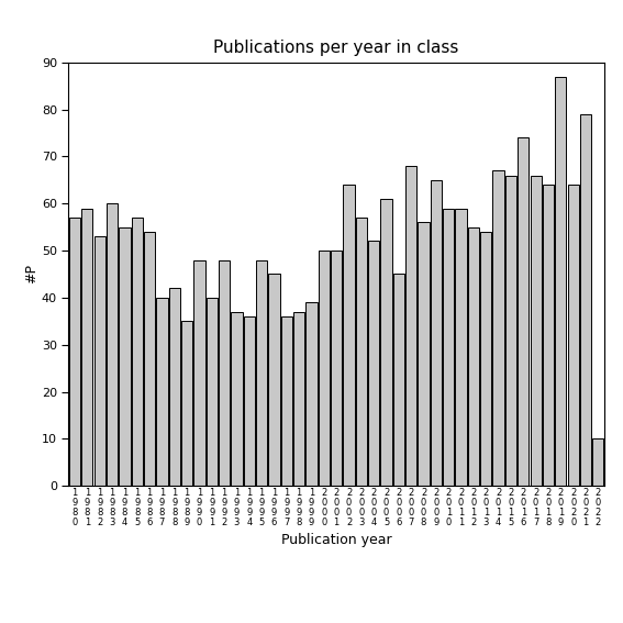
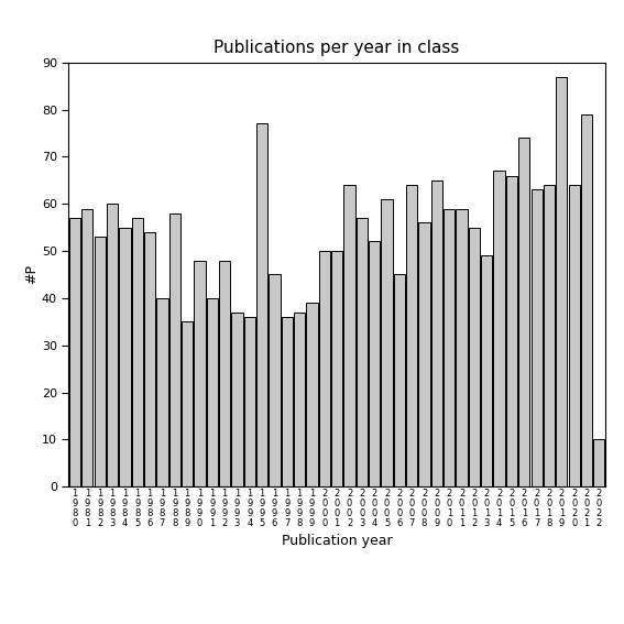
1 9 8 8: 42 -> 58
1 9 9 5: 48 -> 77
2 0 0 7: 68 -> 64
2 0 1 3: 54 -> 49
2 0 1 7: 66 -> 63
